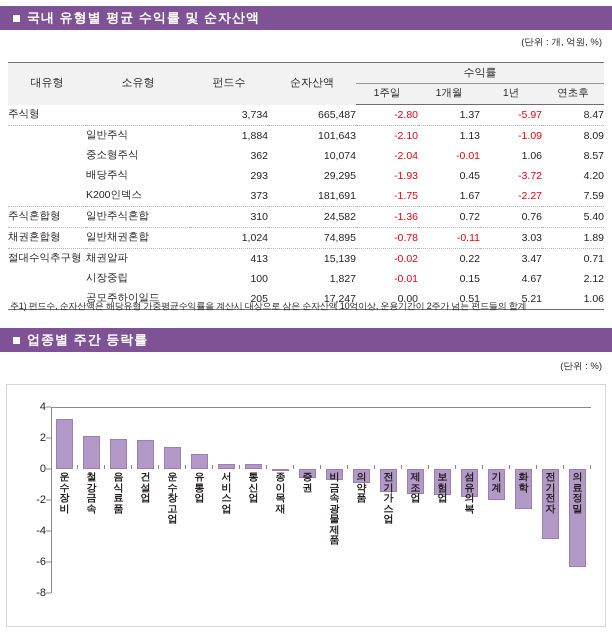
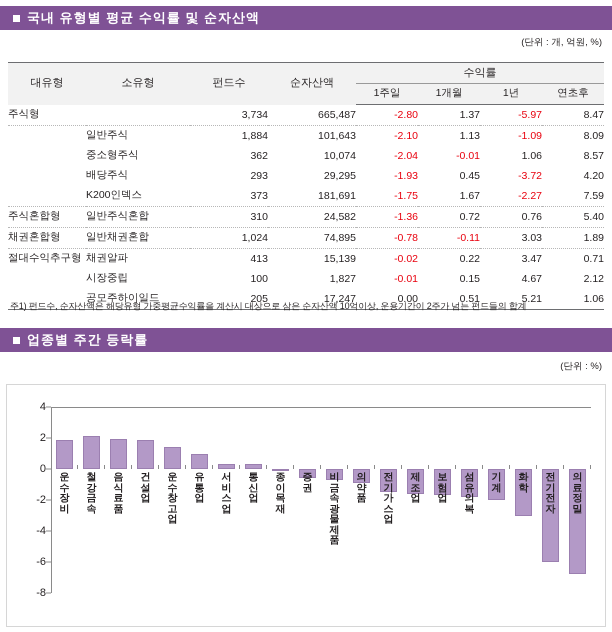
운수장비: 3.2 -> 1.9
화학: -2.6 -> -3.0
전기전자: -4.5 -> -6.0
의료정밀: -6.3 -> -6.8
